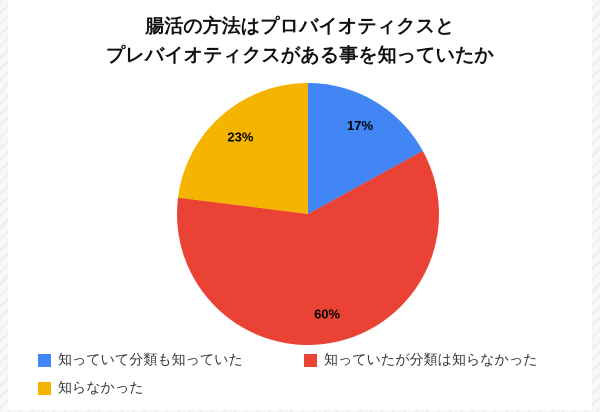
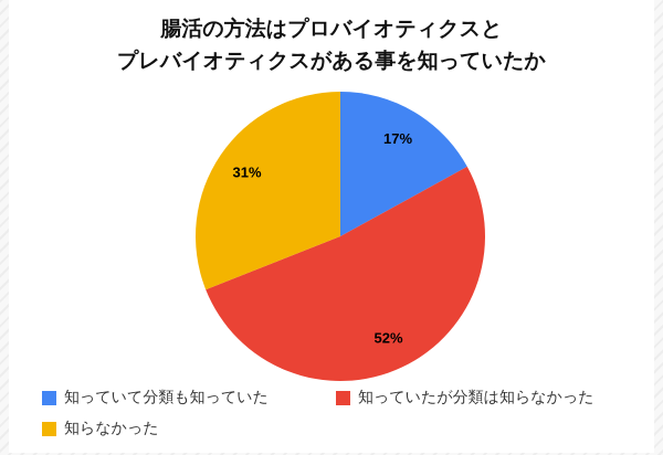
知っていたが分類は知らなかった: 60% -> 52%
知らなかった: 23% -> 31%
